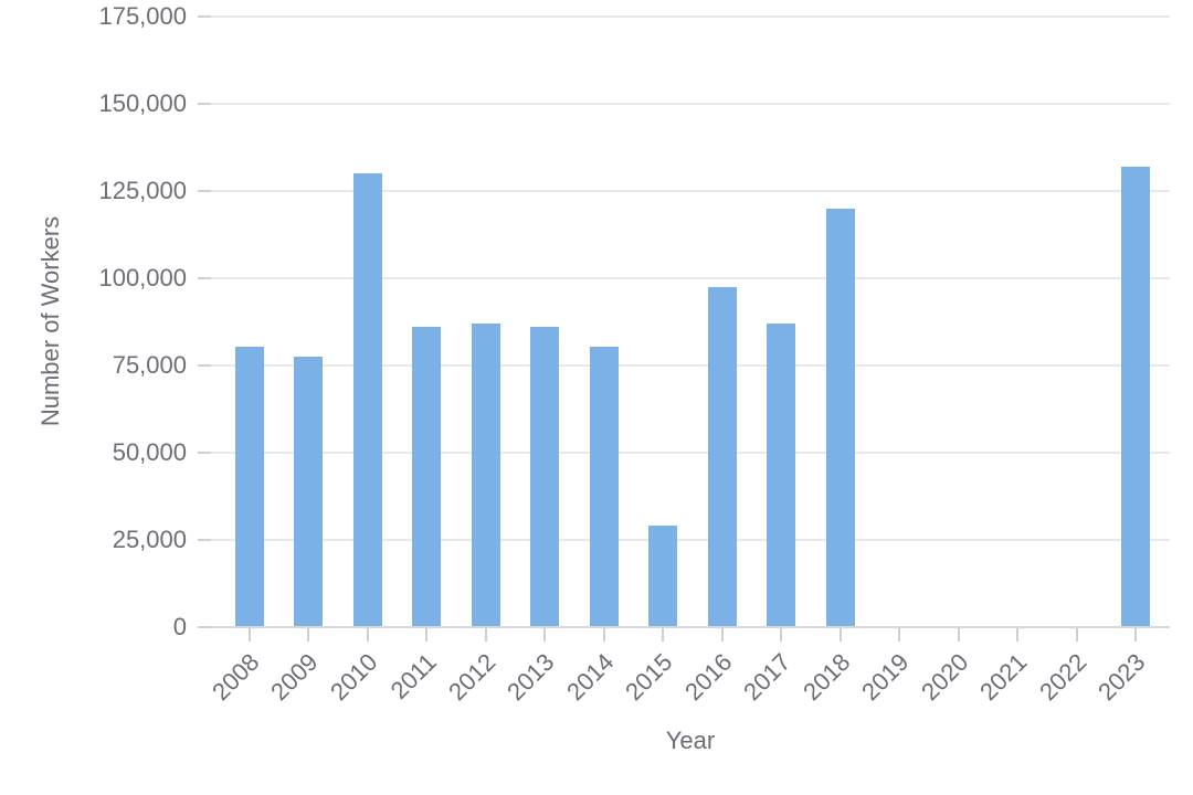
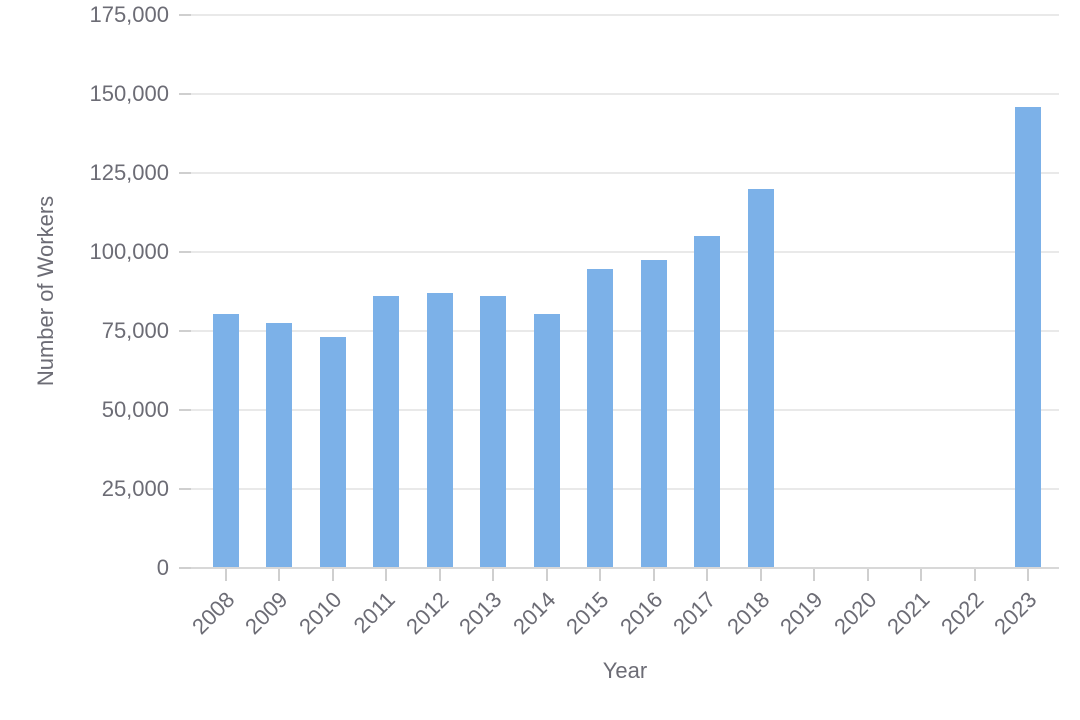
2010: 130000 -> 73000
2015: 29000 -> 94000
2017: 87000 -> 105000
2023: 132000 -> 146000
